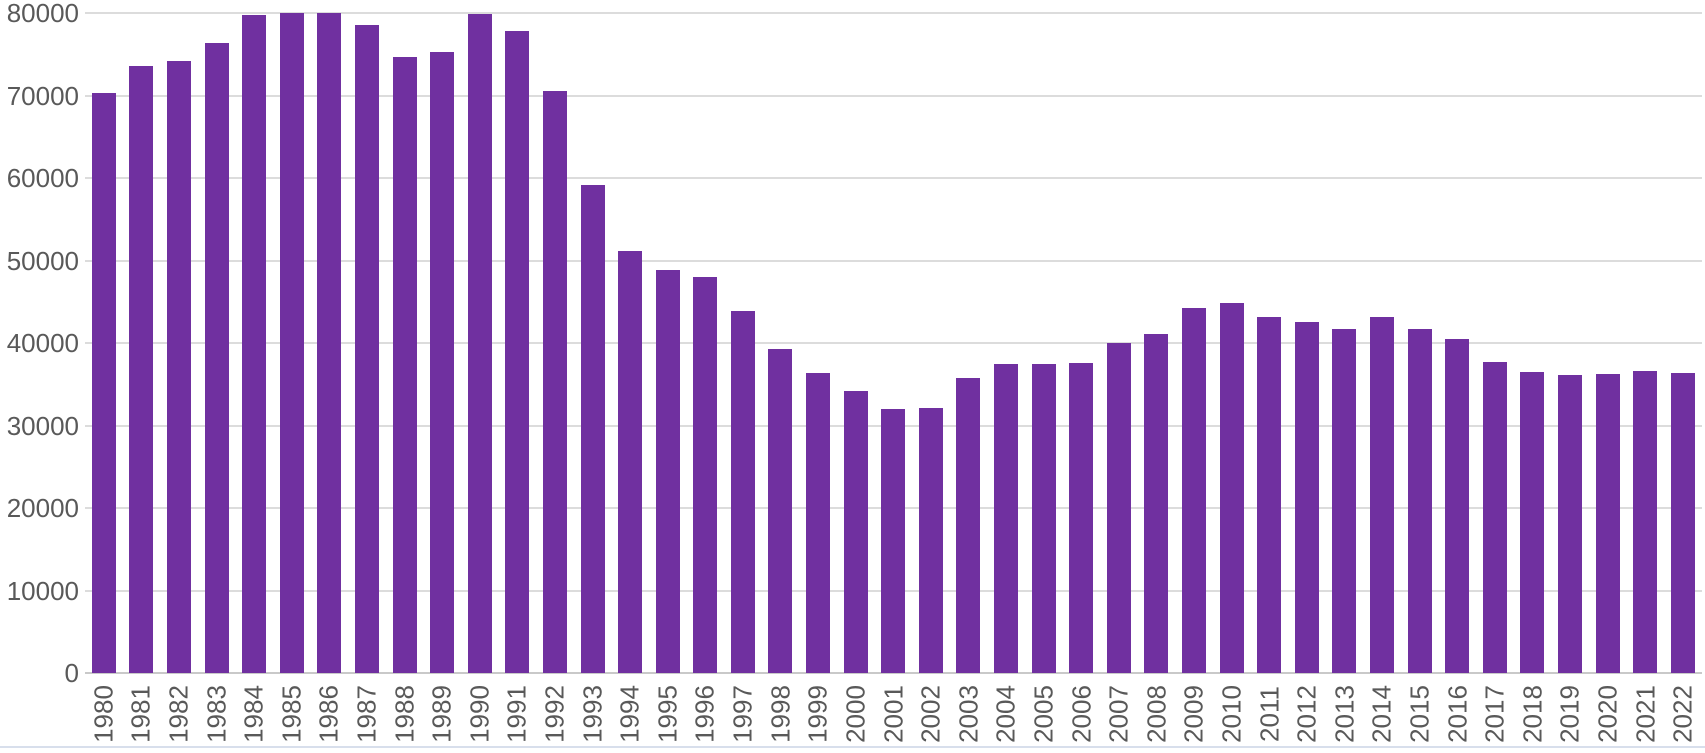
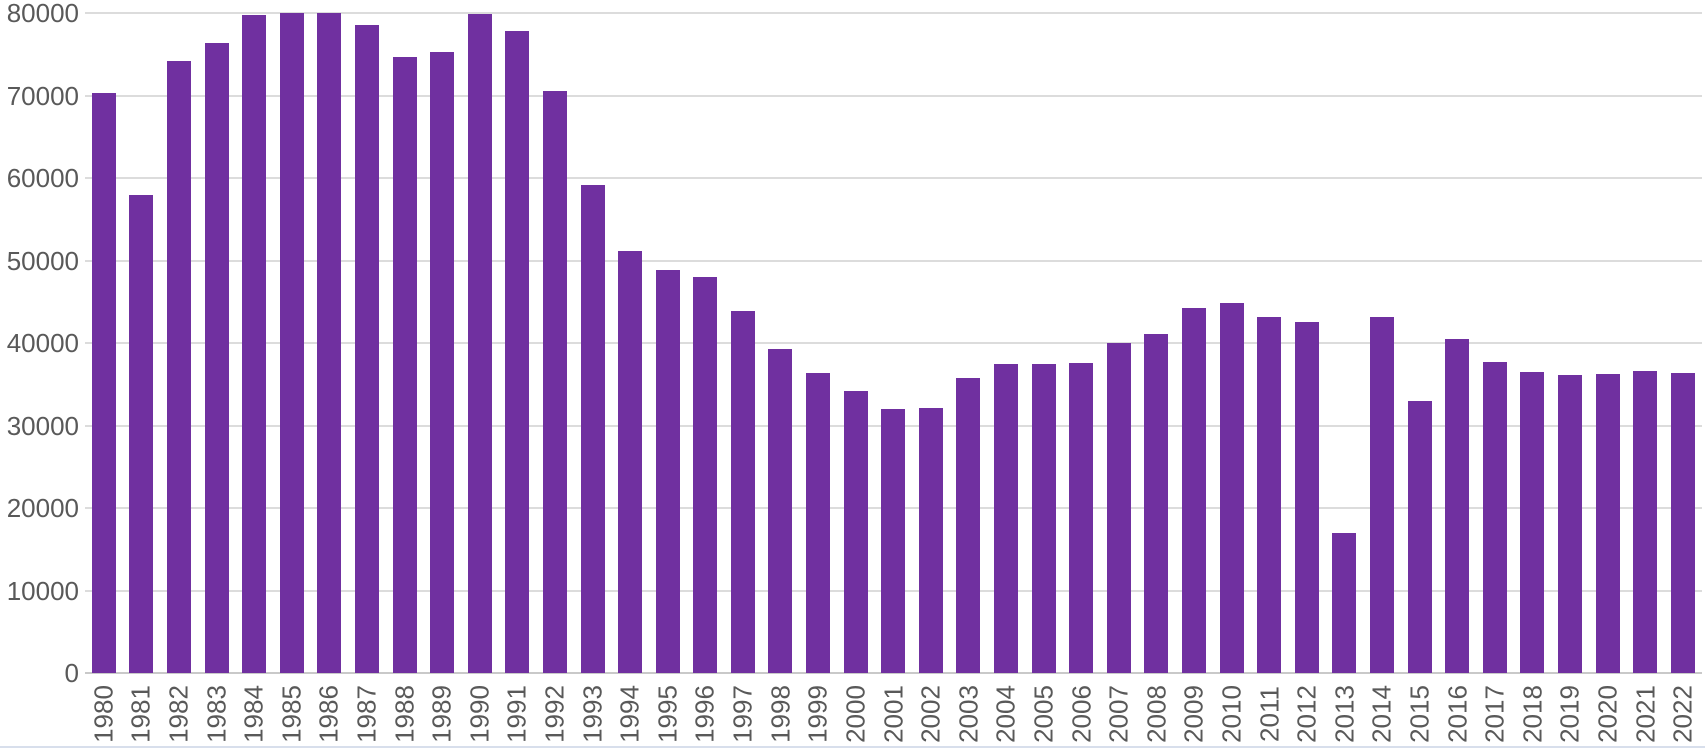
1981: 74000 -> 58000
2013: 42000 -> 17000
2015: 42000 -> 33000
